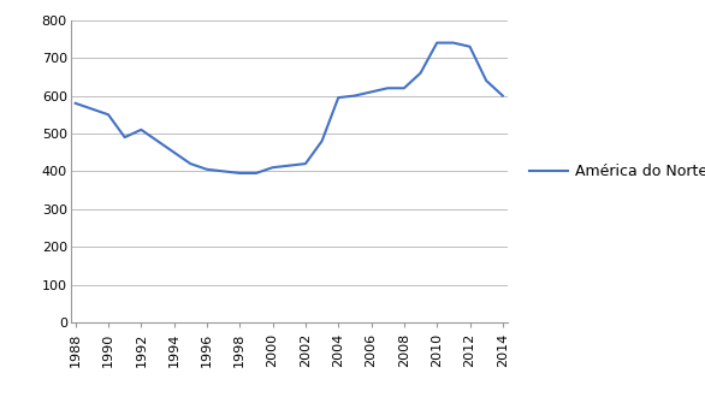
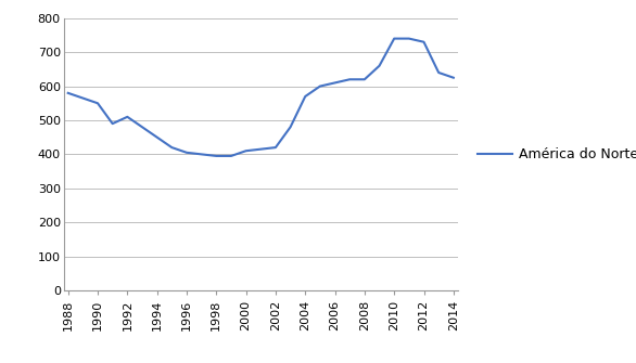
2004: 595 -> 570
2014: 600 -> 625
